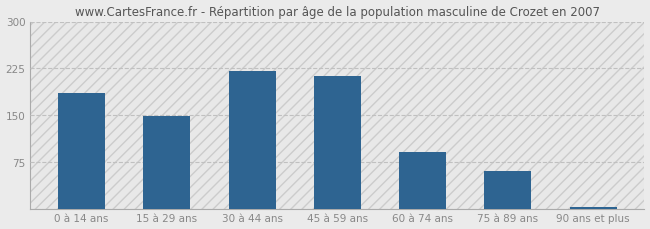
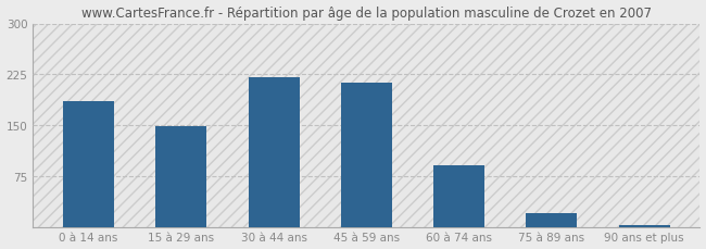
75 à 89 ans: 60 -> 20
